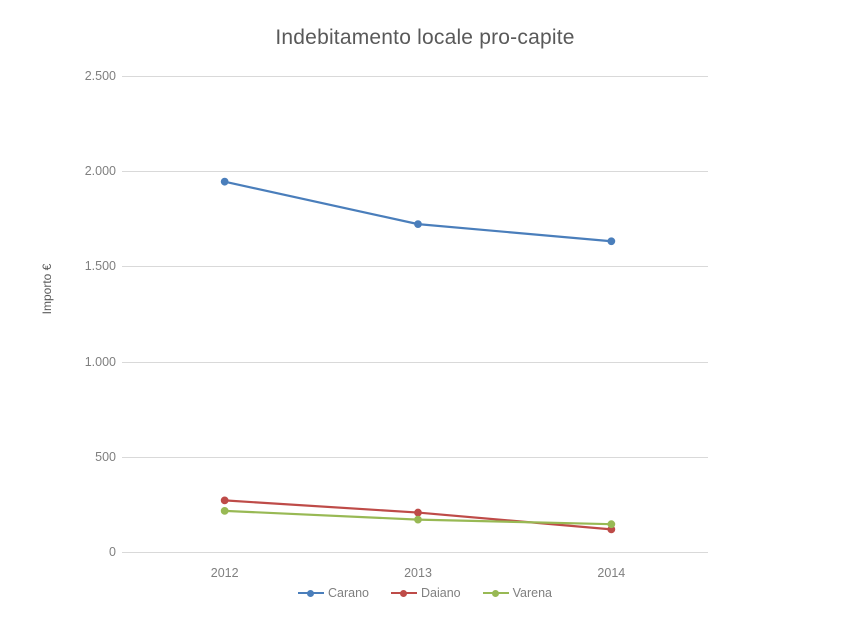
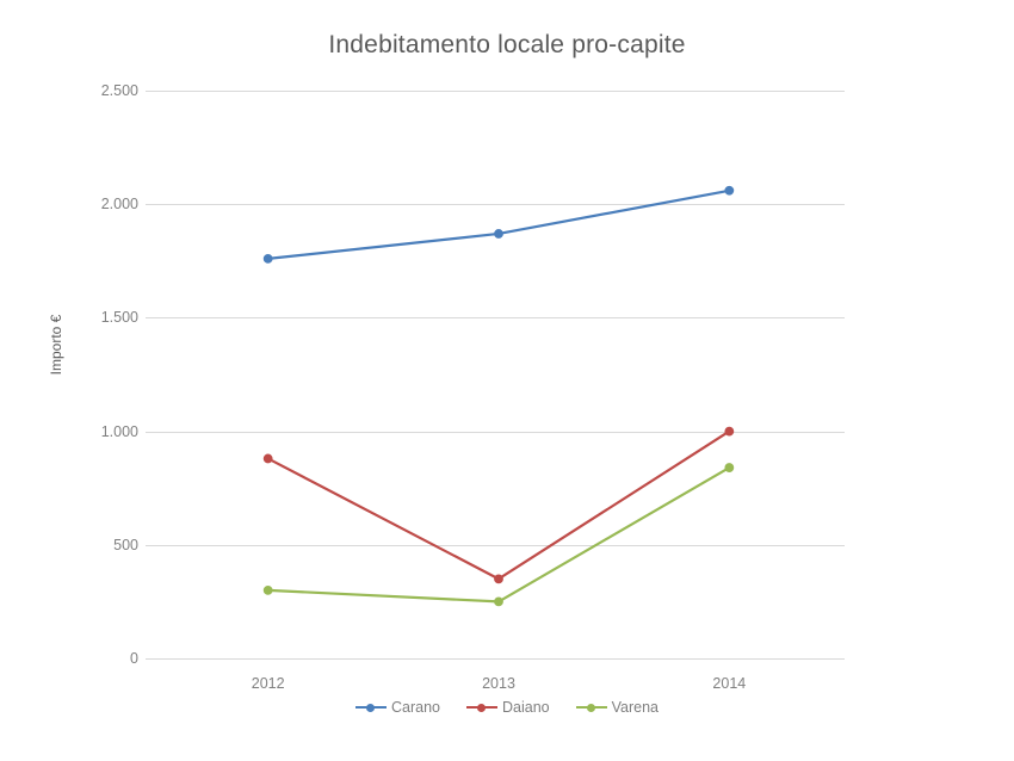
Carano/2012: 1940 -> 1760
Daiano/2012: 270 -> 880
Varena/2012: 220 -> 300
Carano/2013: 1720 -> 1870
Daiano/2013: 210 -> 350
Varena/2013: 170 -> 250
Carano/2014: 1630 -> 2060
Daiano/2014: 120 -> 1000
Varena/2014: 150 -> 840
